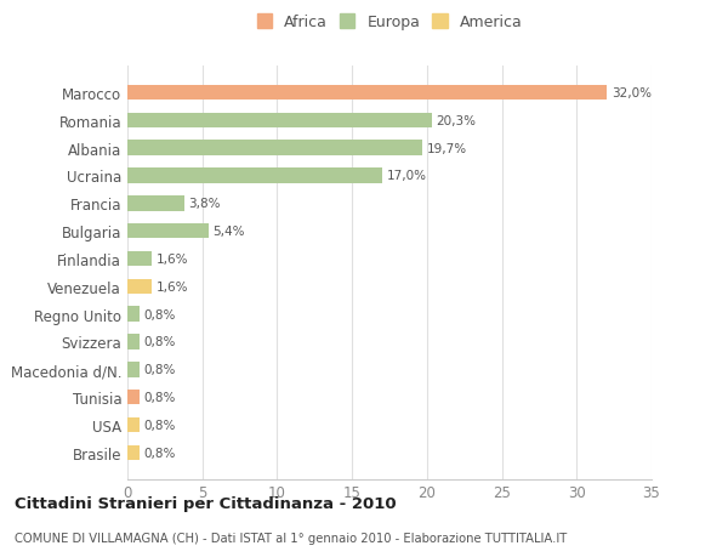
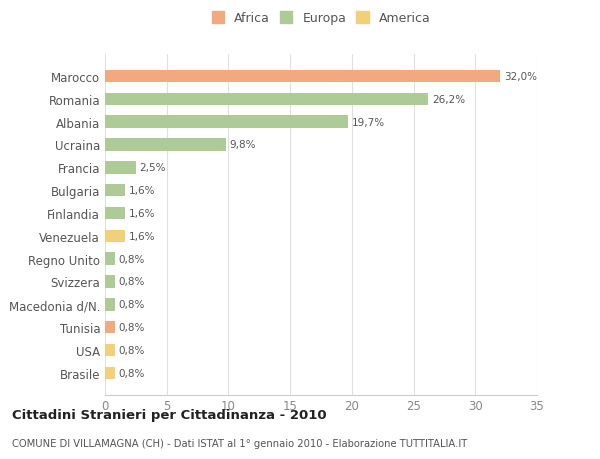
Romania: 20,3% -> 26,2%
Ucraina: 17,0% -> 9,8%
Francia: 3,8% -> 2,5%
Bulgaria: 5,4% -> 1,6%
